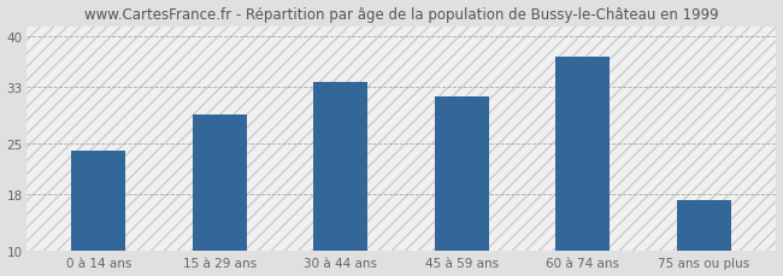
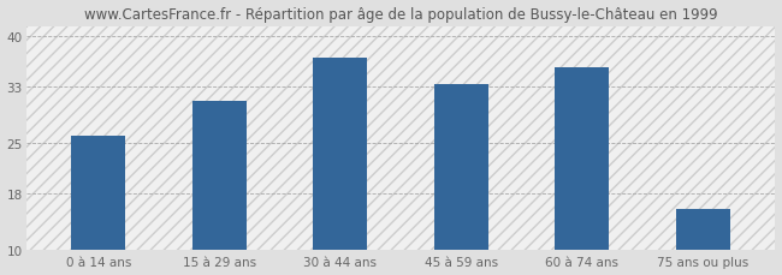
0 à 14 ans: 24.0 -> 26.0
15 à 29 ans: 29.0 -> 31.0
30 à 44 ans: 33.6 -> 37.0
45 à 59 ans: 31.6 -> 33.3
60 à 74 ans: 37.2 -> 35.6
75 ans ou plus: 17.0 -> 15.8
